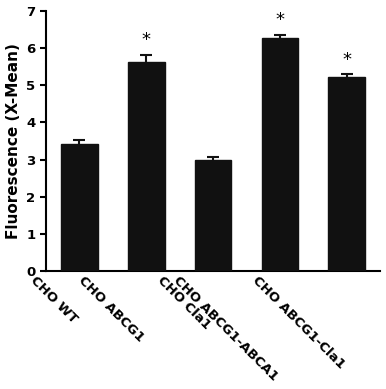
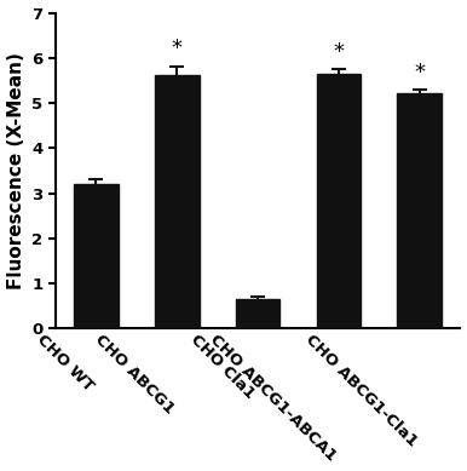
CHO WT: 3.43 -> 3.20
CHO Cla1: 3.00 -> 0.65
CHO ABCG1-ABCA1: 6.25 -> 5.65
